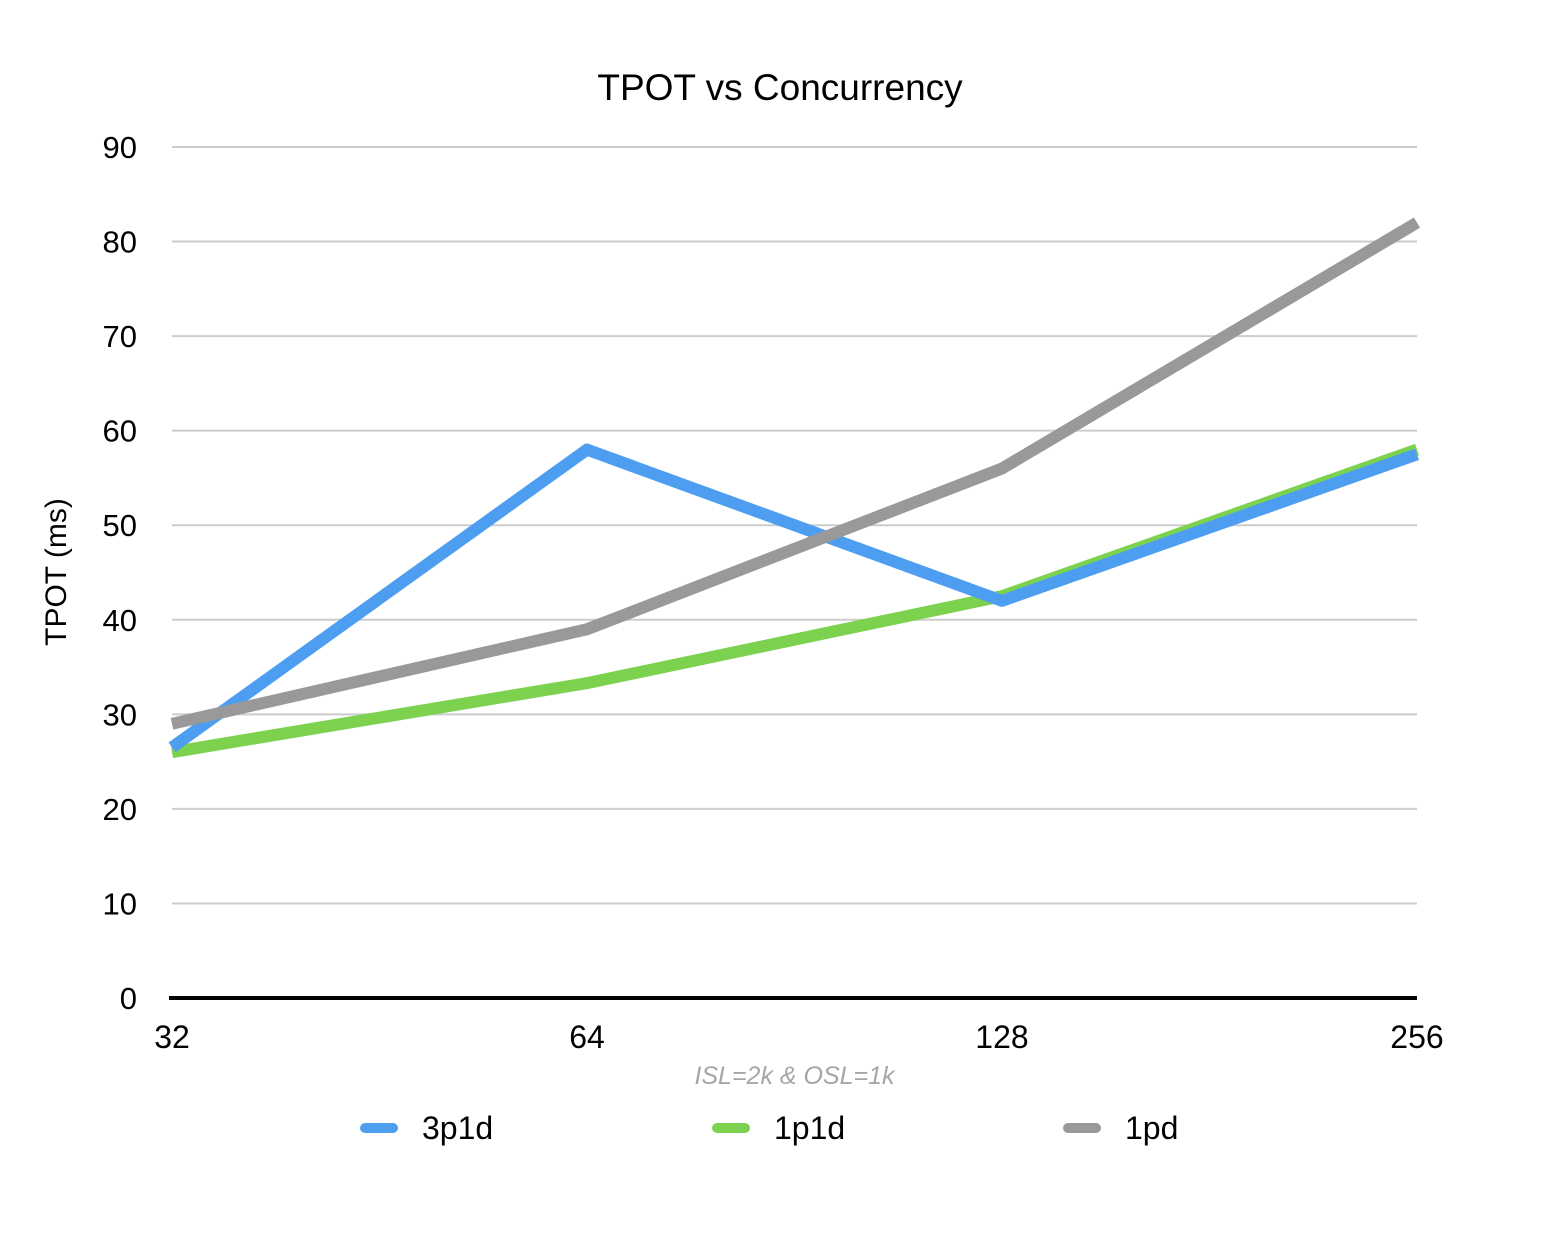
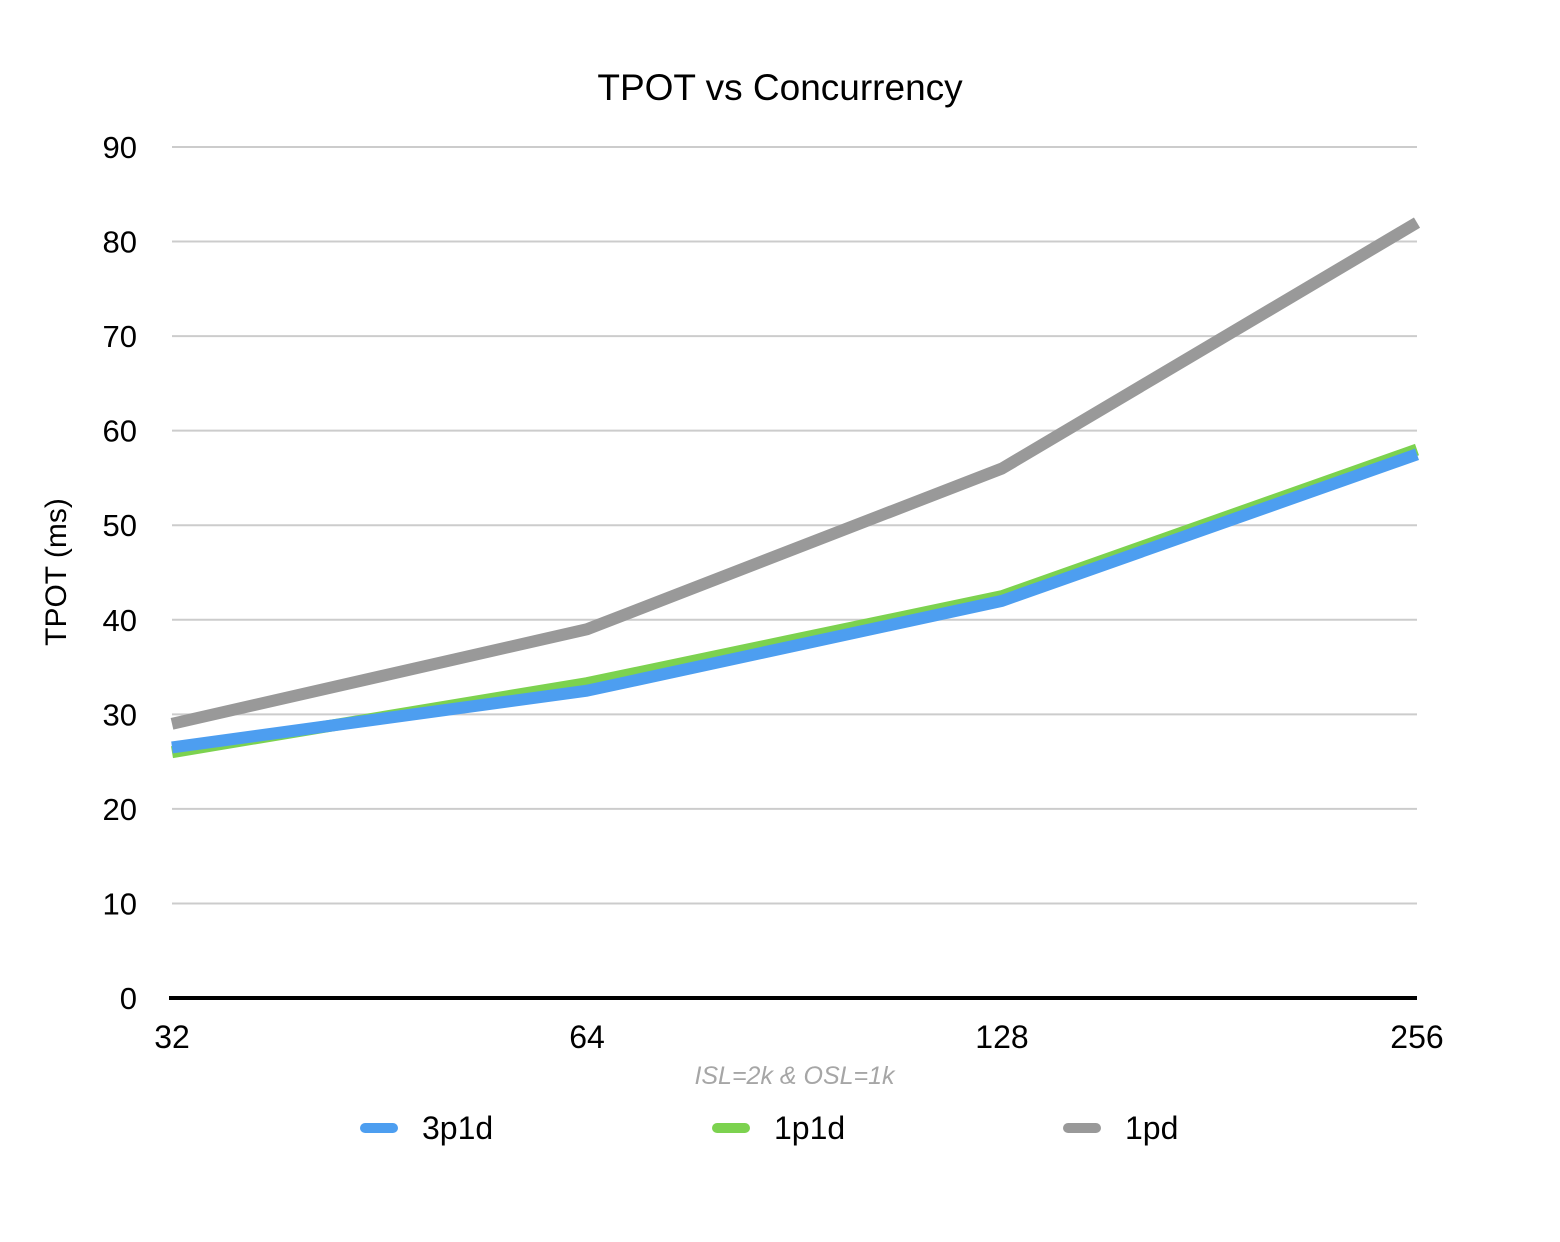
3p1d/64: 58 -> 32
